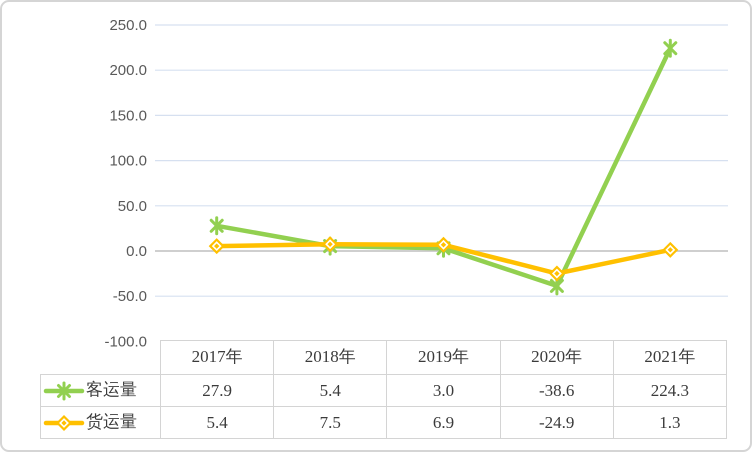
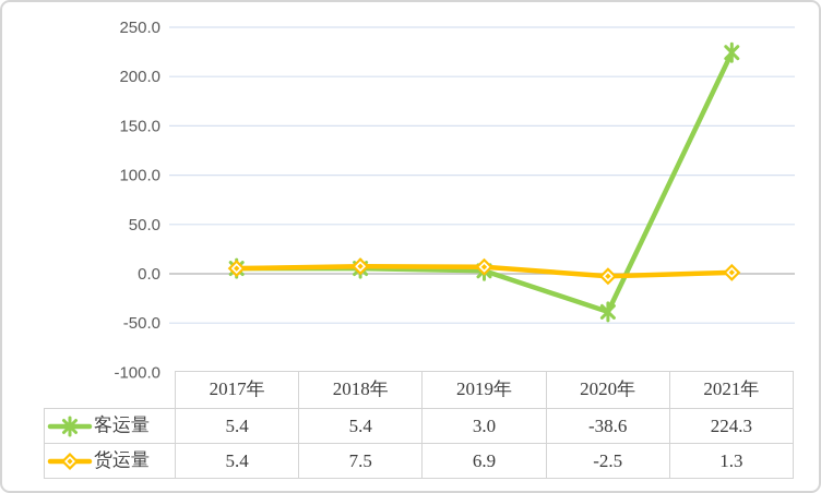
客运量/2017年: 27.9 -> 5.4
货运量/2020年: -24.9 -> -2.5
